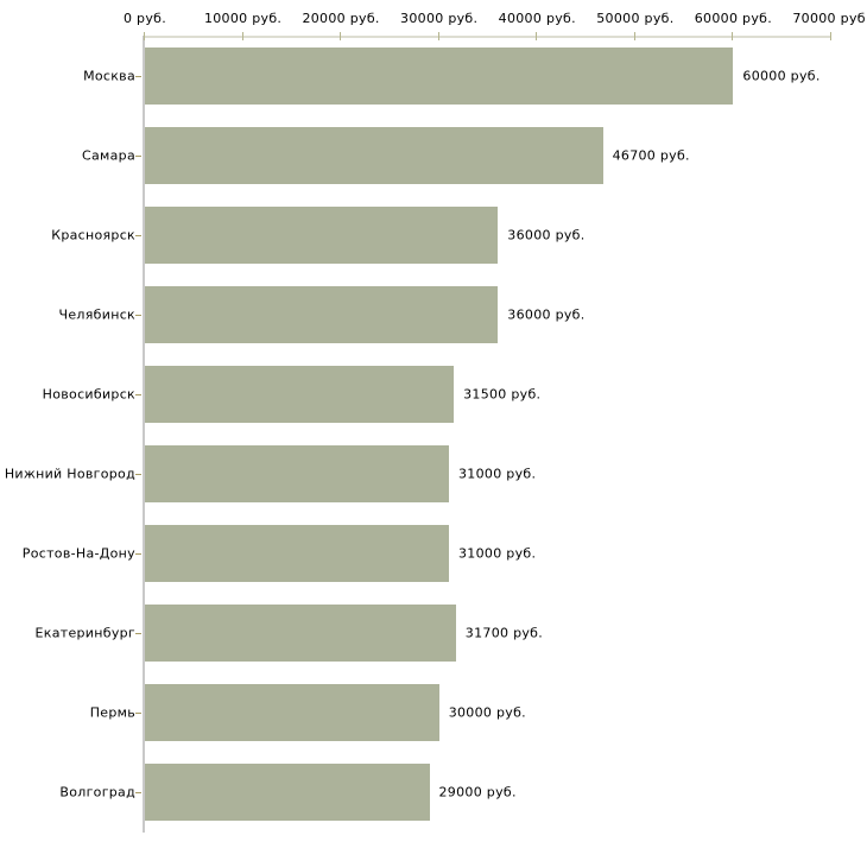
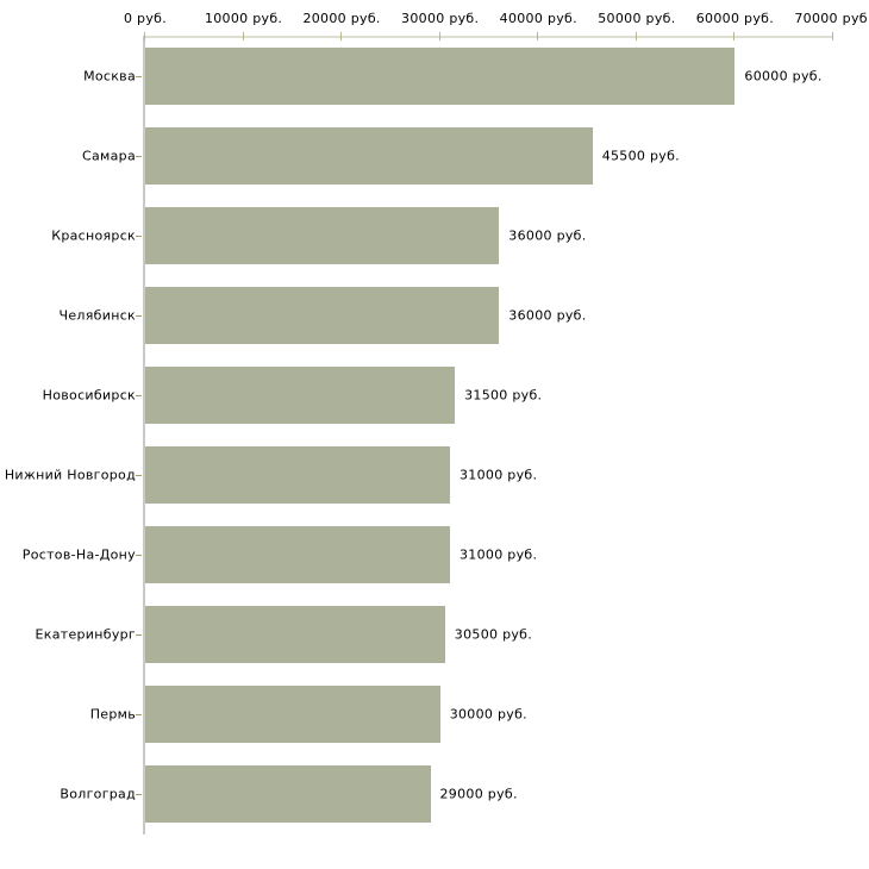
Самара: 46700 -> 45500
Екатеринбург: 31700 -> 30500
